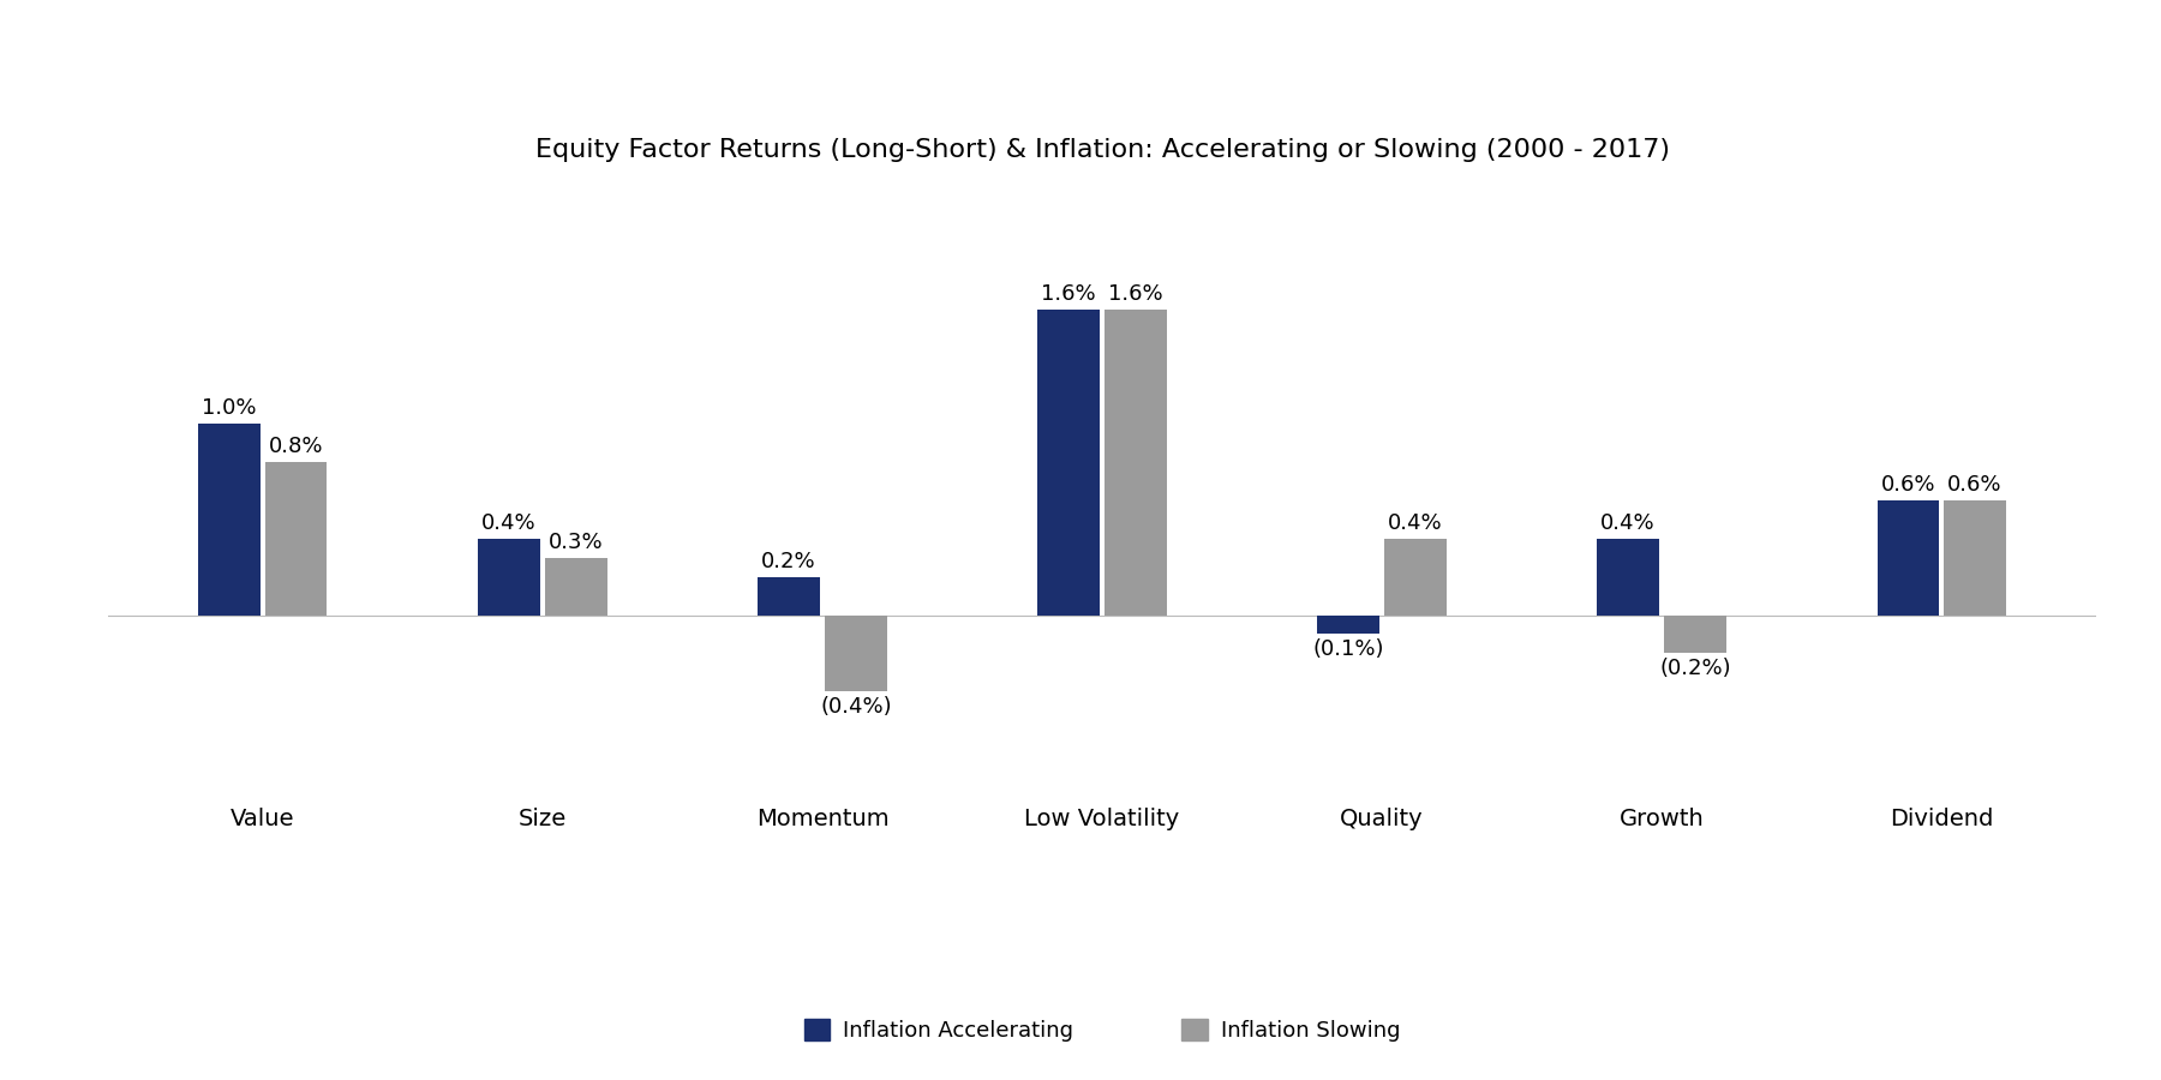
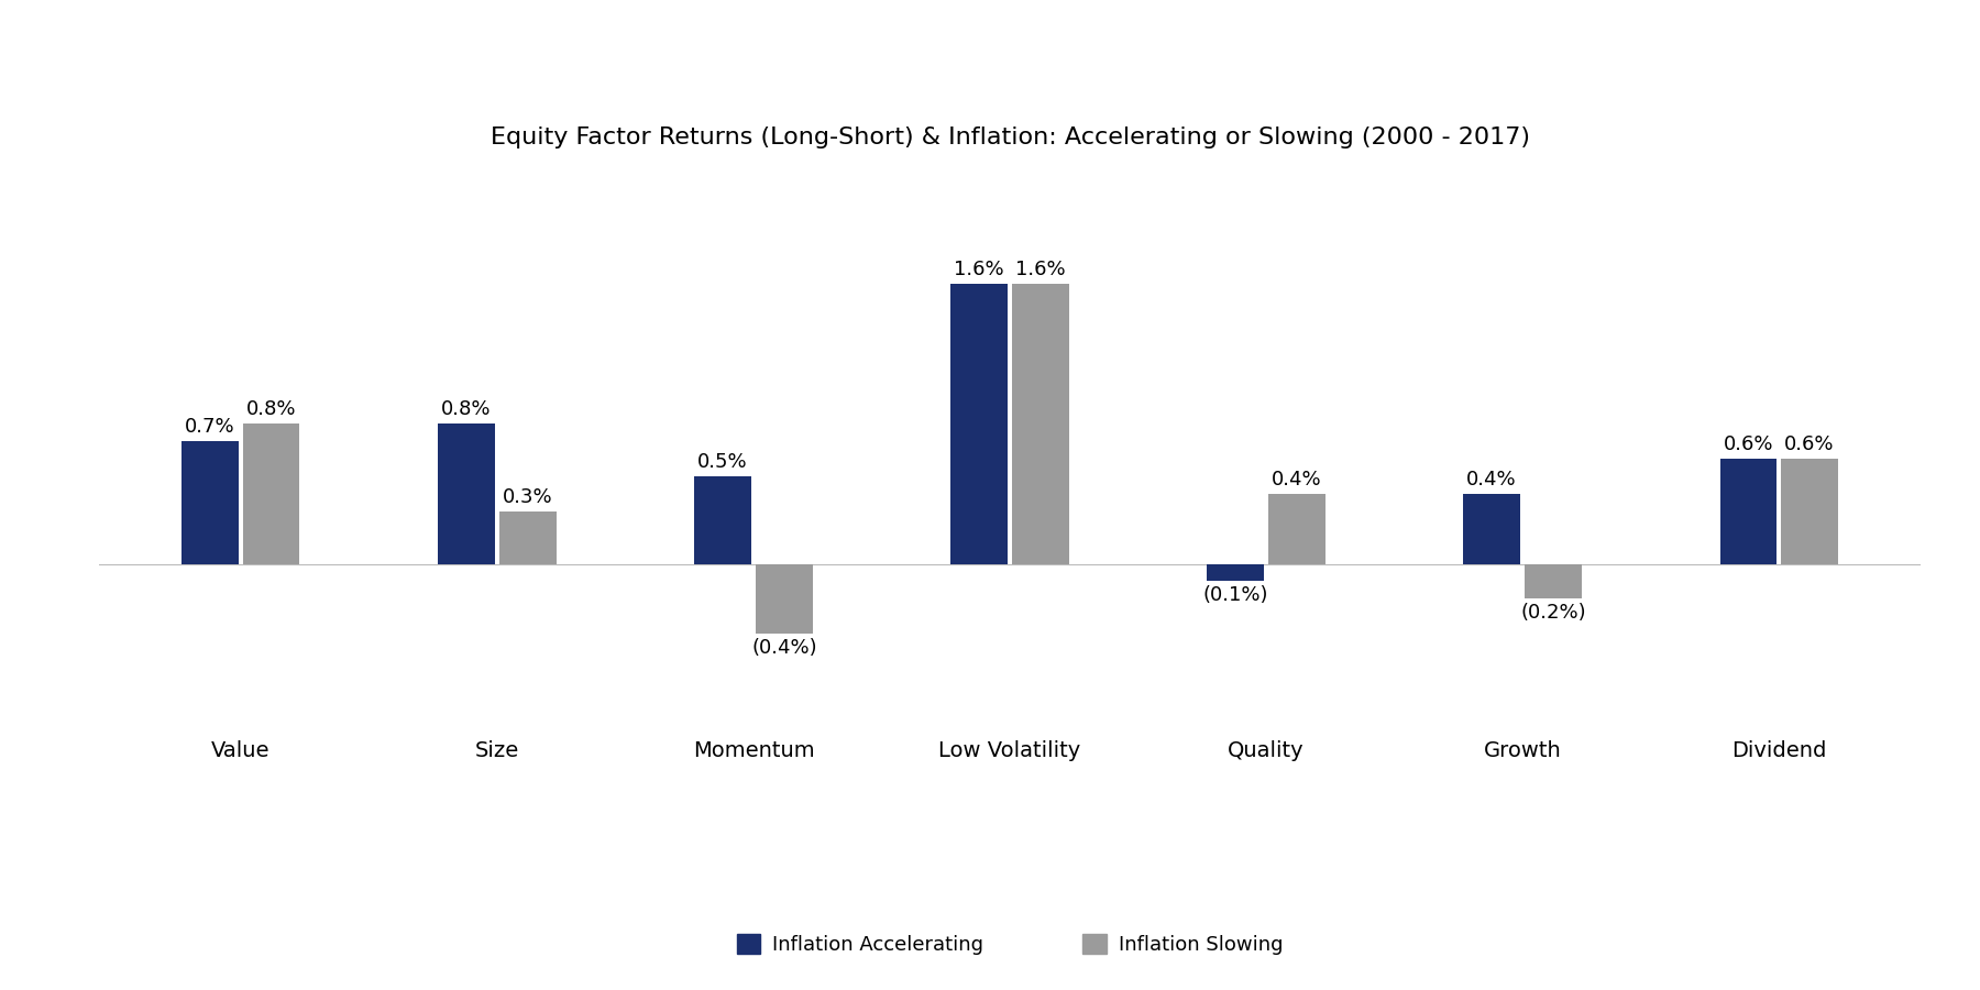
Inflation Accelerating/Value: 1.0% -> 0.7%
Inflation Accelerating/Size: 0.4% -> 0.8%
Inflation Accelerating/Momentum: 0.2% -> 0.5%
